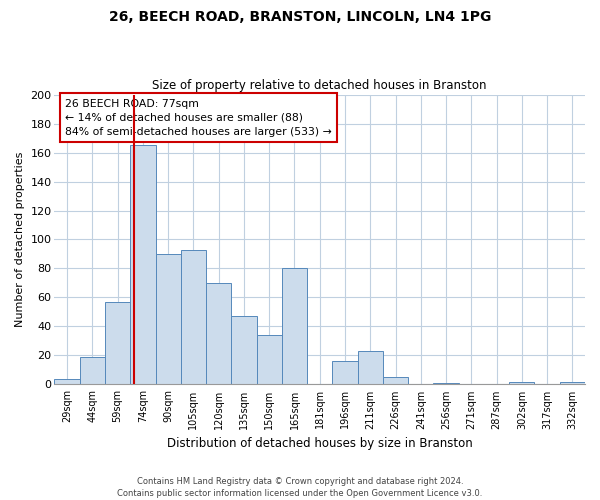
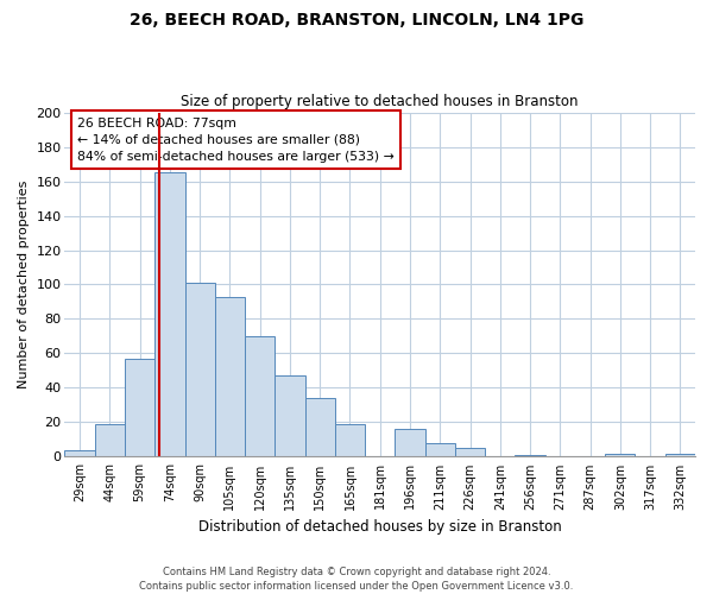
90sqm: 90 -> 101
165sqm: 80 -> 19
211sqm: 23 -> 8
